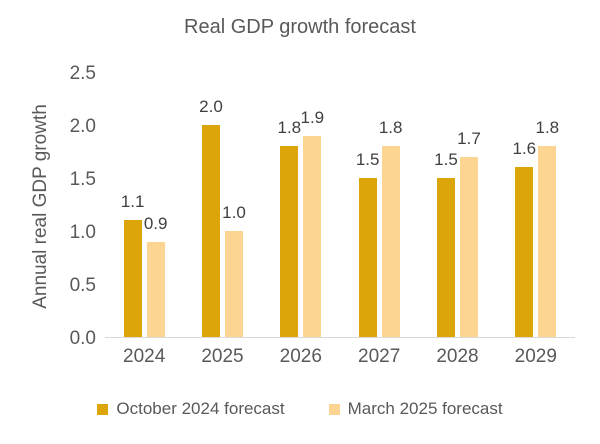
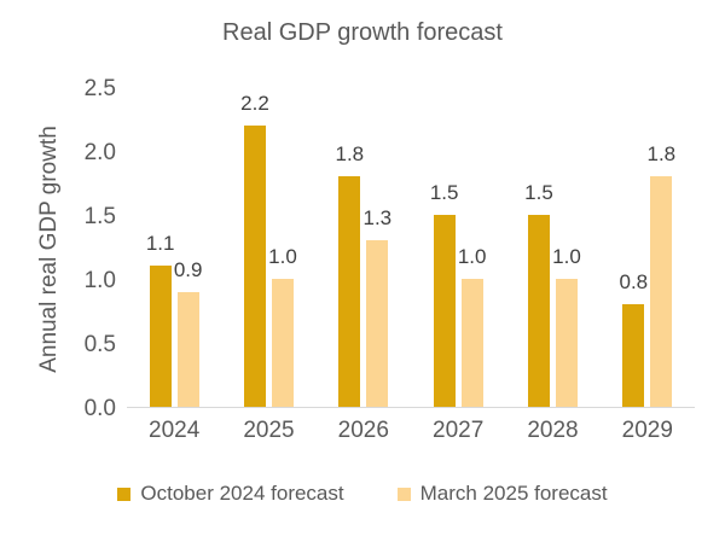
October 2024 forecast/2025: 2.0 -> 2.2
March 2025 forecast/2026: 1.9 -> 1.3
March 2025 forecast/2027: 1.8 -> 1.0
March 2025 forecast/2028: 1.7 -> 1.0
October 2024 forecast/2029: 1.6 -> 0.8
